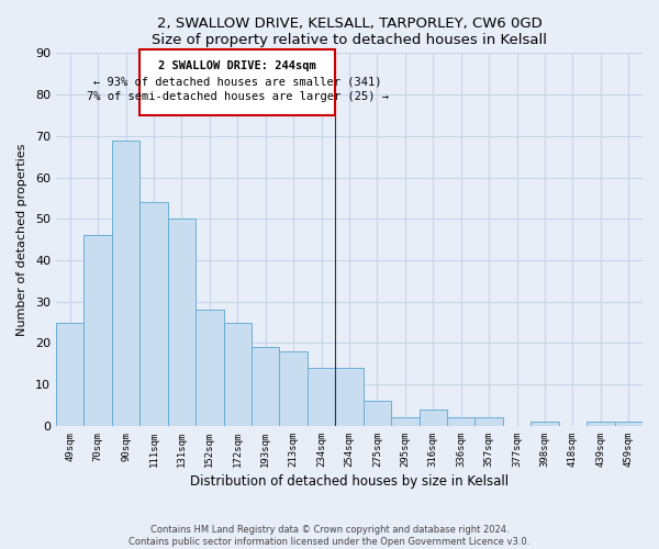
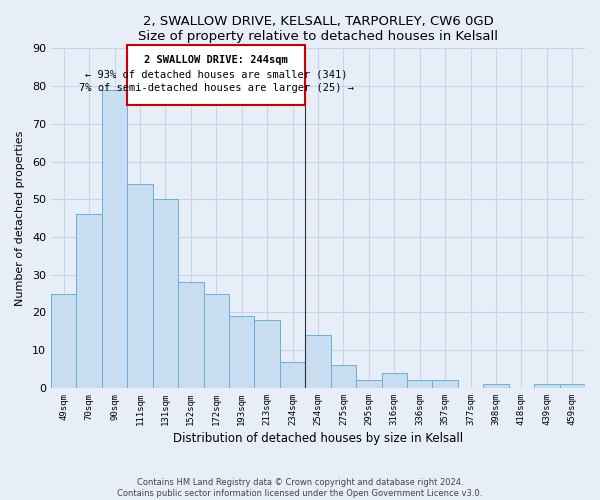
90sqm: 69 -> 79
234sqm: 14 -> 7
